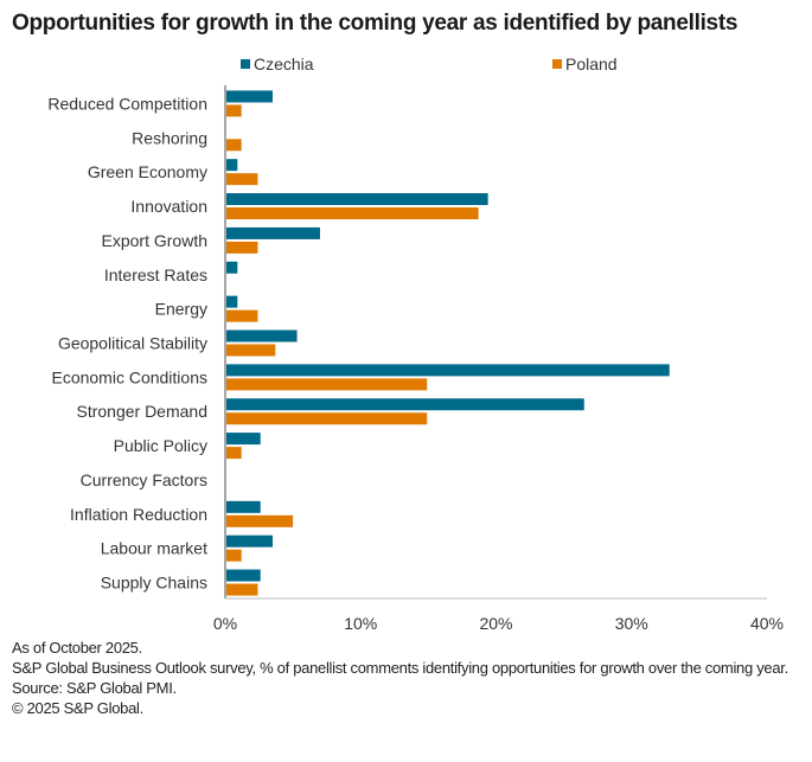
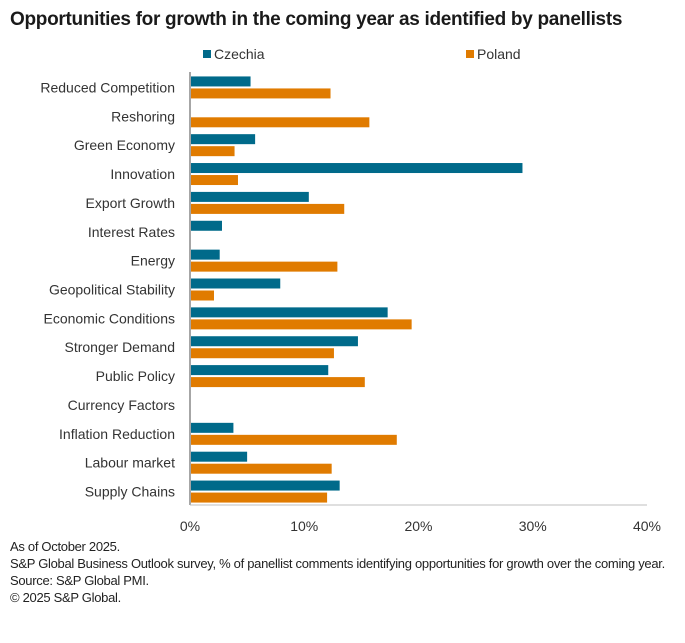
Czechia/Reduced Competition: 3.5% -> 5.3%
Poland/Reduced Competition: 1.2% -> 12.3%
Poland/Reshoring: 1.2% -> 15.7%
Czechia/Green Economy: 0.9% -> 5.7%
Poland/Green Economy: 2.4% -> 3.9%
Czechia/Innovation: 19.4% -> 29.1%
Poland/Innovation: 18.7% -> 4.2%
Czechia/Export Growth: 7.0% -> 10.4%
Poland/Export Growth: 2.4% -> 13.5%
Czechia/Interest Rates: 0.9% -> 2.8%
Czechia/Energy: 0.9% -> 2.6%
Poland/Energy: 2.4% -> 12.9%
Czechia/Geopolitical Stability: 5.3% -> 7.9%
Poland/Geopolitical Stability: 3.7% -> 2.1%
Czechia/Economic Conditions: 32.8% -> 17.3%
Poland/Economic Conditions: 14.9% -> 19.4%
Czechia/Stronger Demand: 26.5% -> 14.7%
Poland/Stronger Demand: 14.9% -> 12.6%
Czechia/Public Policy: 2.6% -> 12.1%
Poland/Public Policy: 1.2% -> 15.3%
Czechia/Inflation Reduction: 2.6% -> 3.8%
Poland/Inflation Reduction: 5.0% -> 18.1%
Czechia/Labour market: 3.5% -> 5.0%
Poland/Labour market: 1.2% -> 12.4%
Czechia/Supply Chains: 2.6% -> 13.1%
Poland/Supply Chains: 2.4% -> 12.0%
